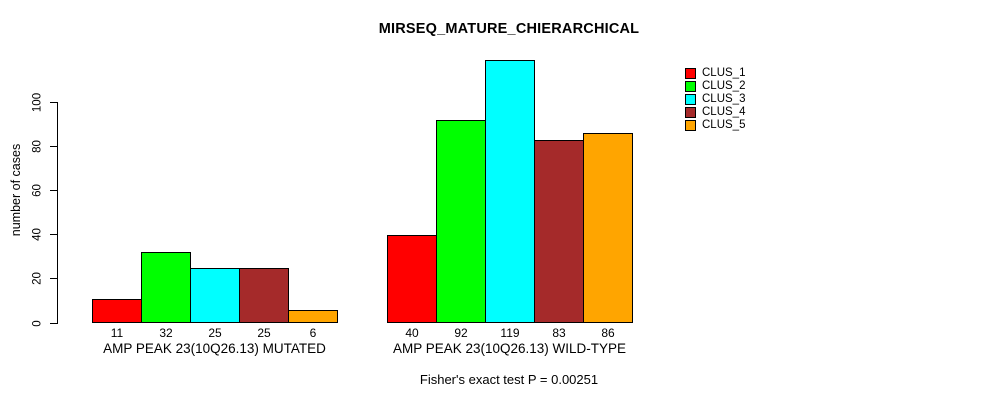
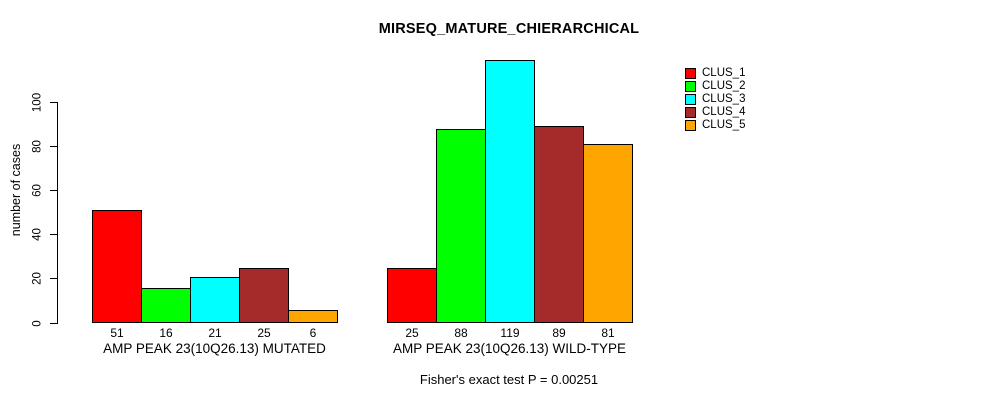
CLUS_1/AMP PEAK 23(10Q26.13) MUTATED: 11 -> 51
CLUS_2/AMP PEAK 23(10Q26.13) MUTATED: 32 -> 16
CLUS_3/AMP PEAK 23(10Q26.13) MUTATED: 25 -> 21
CLUS_1/AMP PEAK 23(10Q26.13) WILD-TYPE: 40 -> 25
CLUS_2/AMP PEAK 23(10Q26.13) WILD-TYPE: 92 -> 88
CLUS_4/AMP PEAK 23(10Q26.13) WILD-TYPE: 83 -> 89
CLUS_5/AMP PEAK 23(10Q26.13) WILD-TYPE: 86 -> 81
